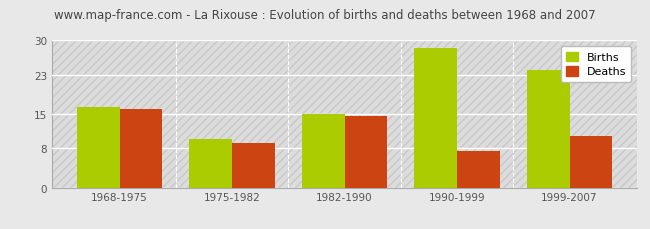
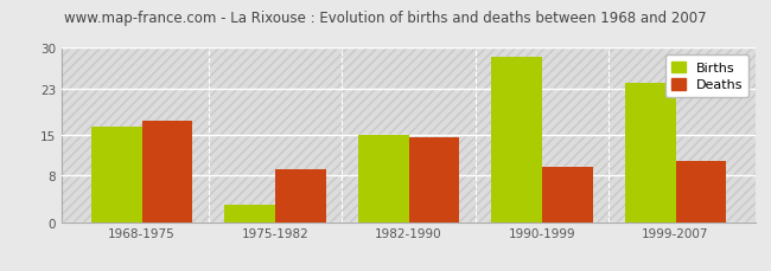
Deaths/1968-1975: 16.0 -> 17.5
Births/1975-1982: 10.0 -> 3.0
Deaths/1990-1999: 7.5 -> 9.5
